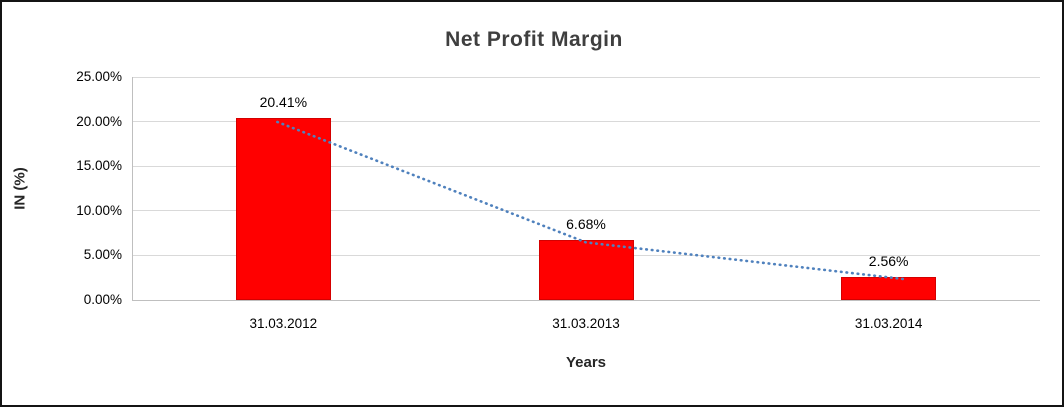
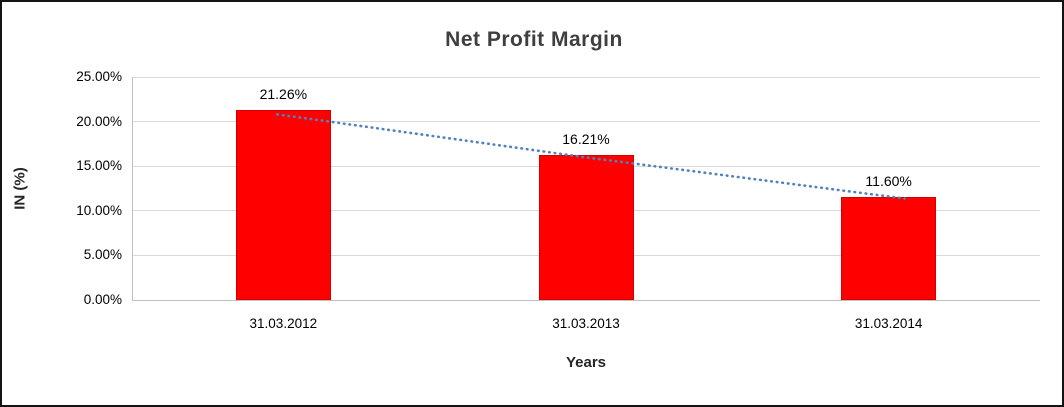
31.03.2012: 20.41% -> 21.26%
31.03.2013: 6.68% -> 16.21%
31.03.2014: 2.56% -> 11.60%
